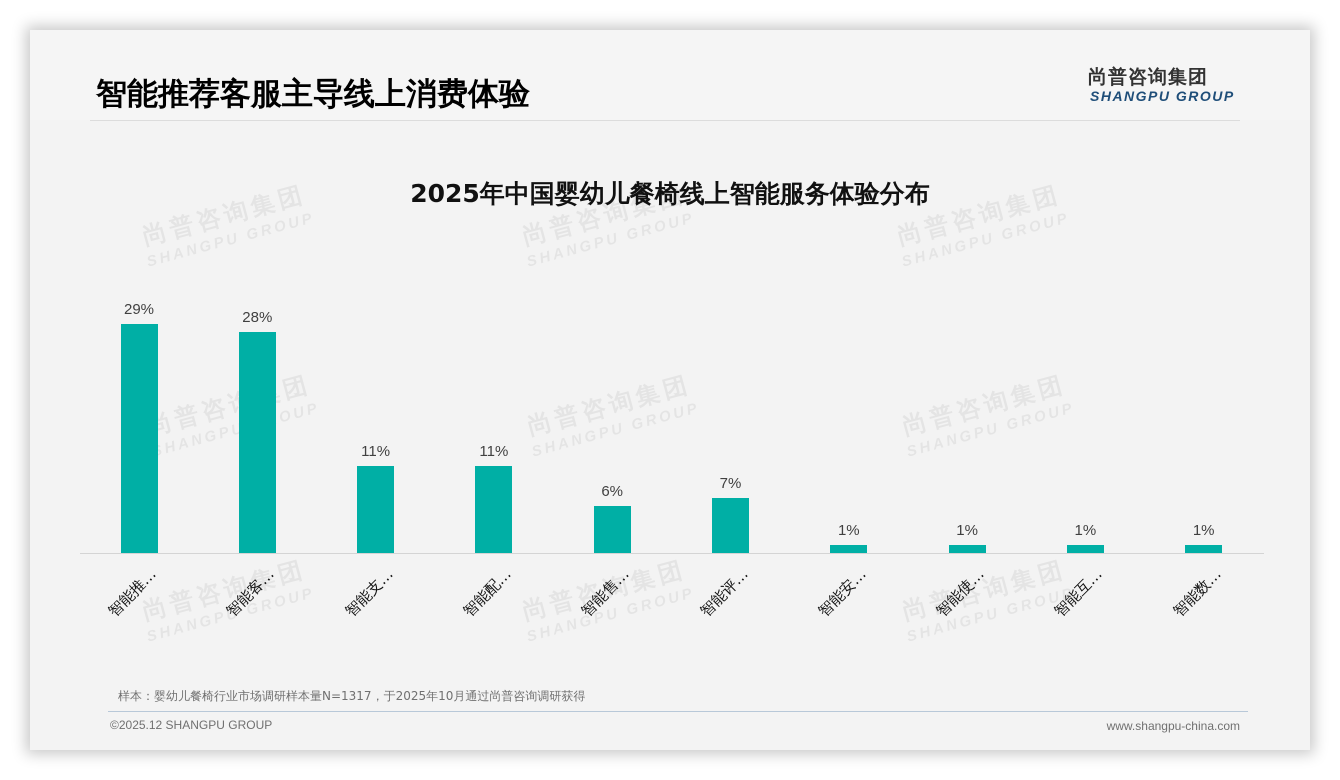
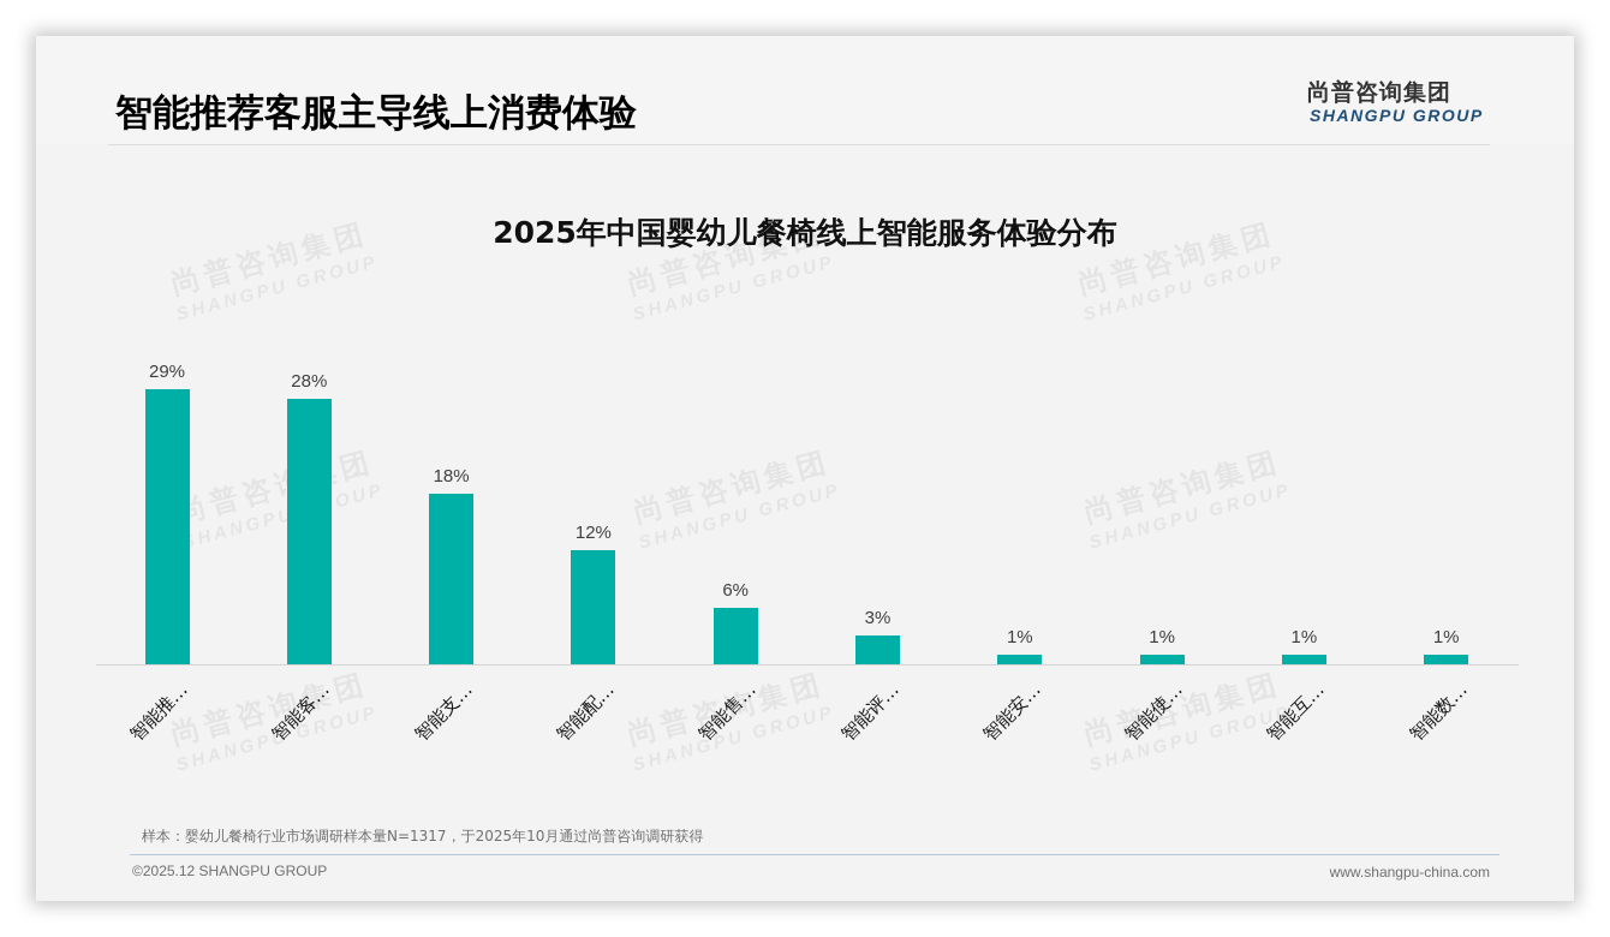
智能支…: 11% -> 18%
智能配…: 11% -> 12%
智能评…: 7% -> 3%
